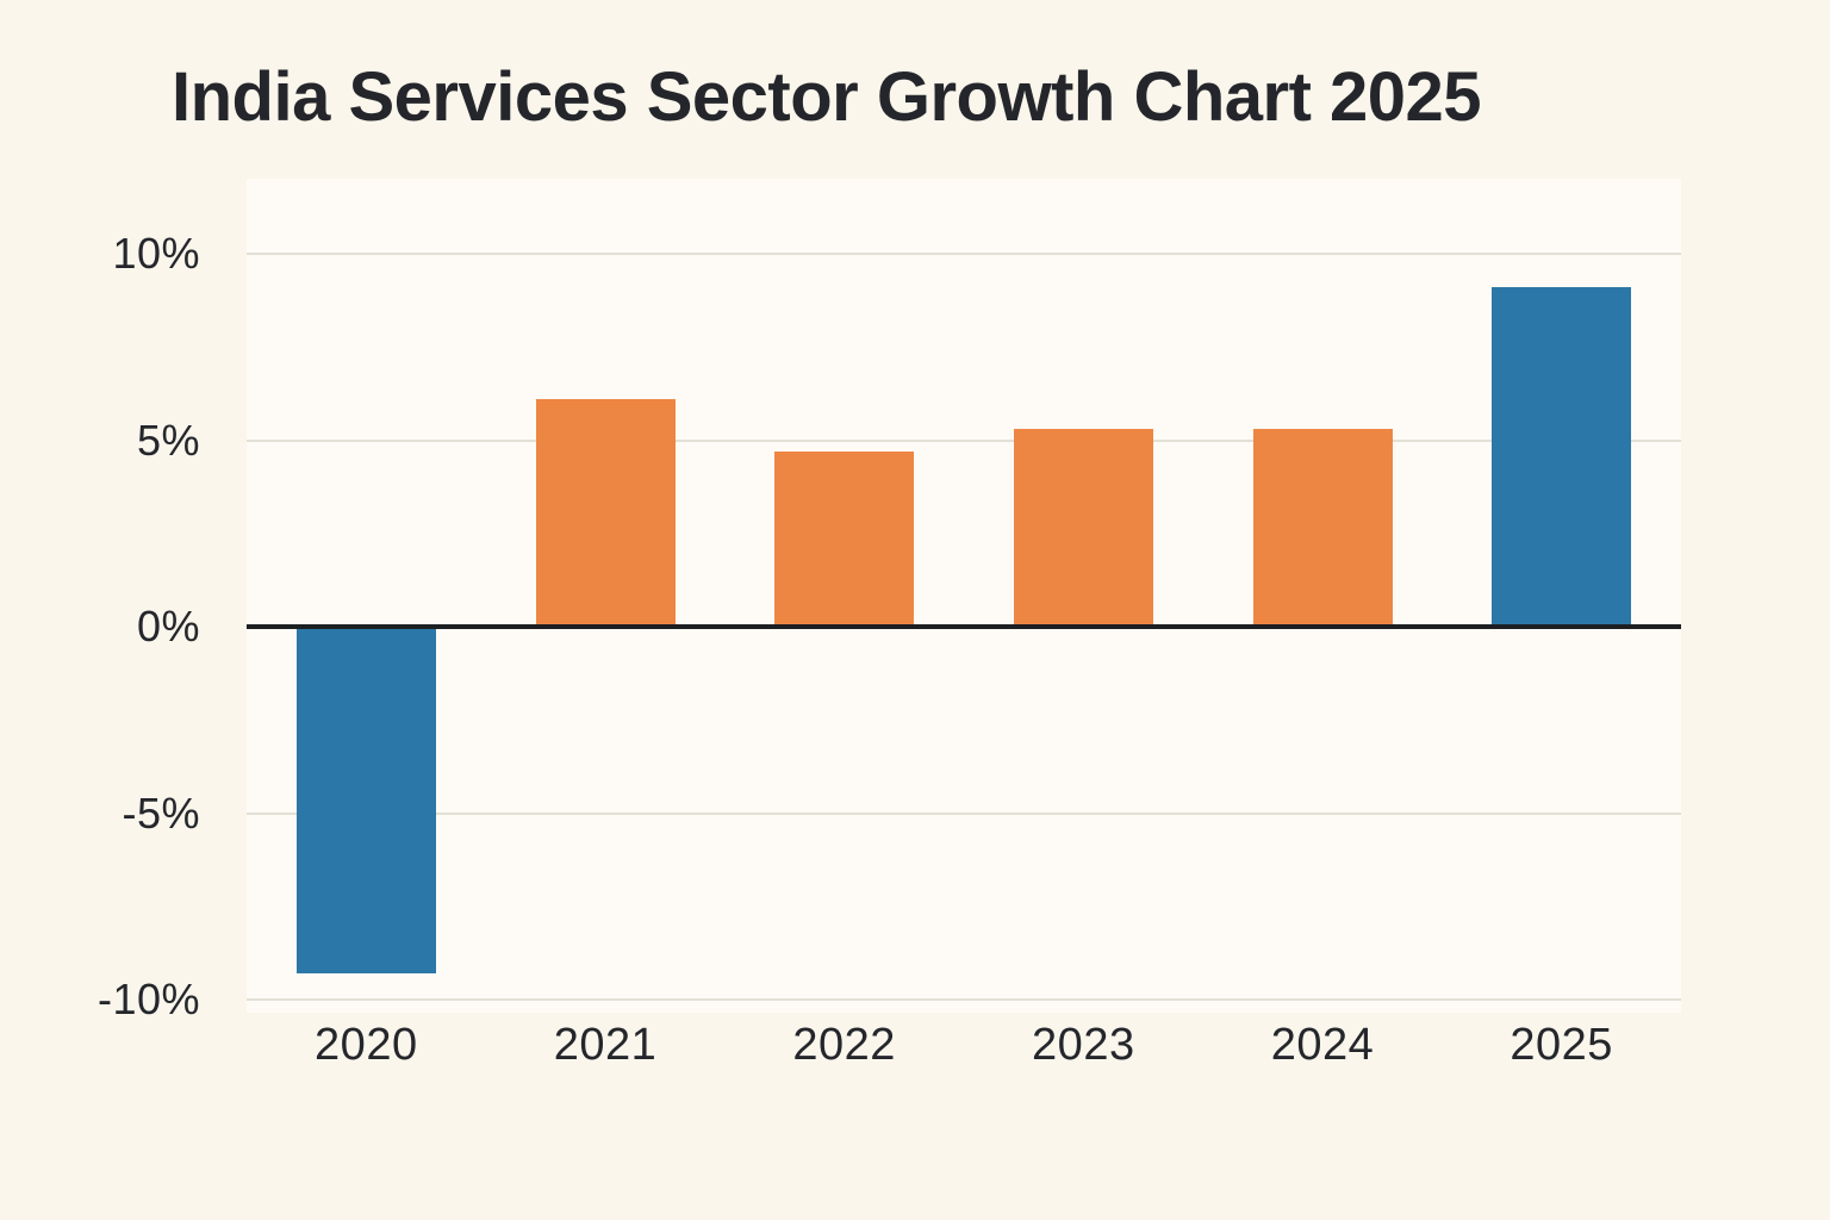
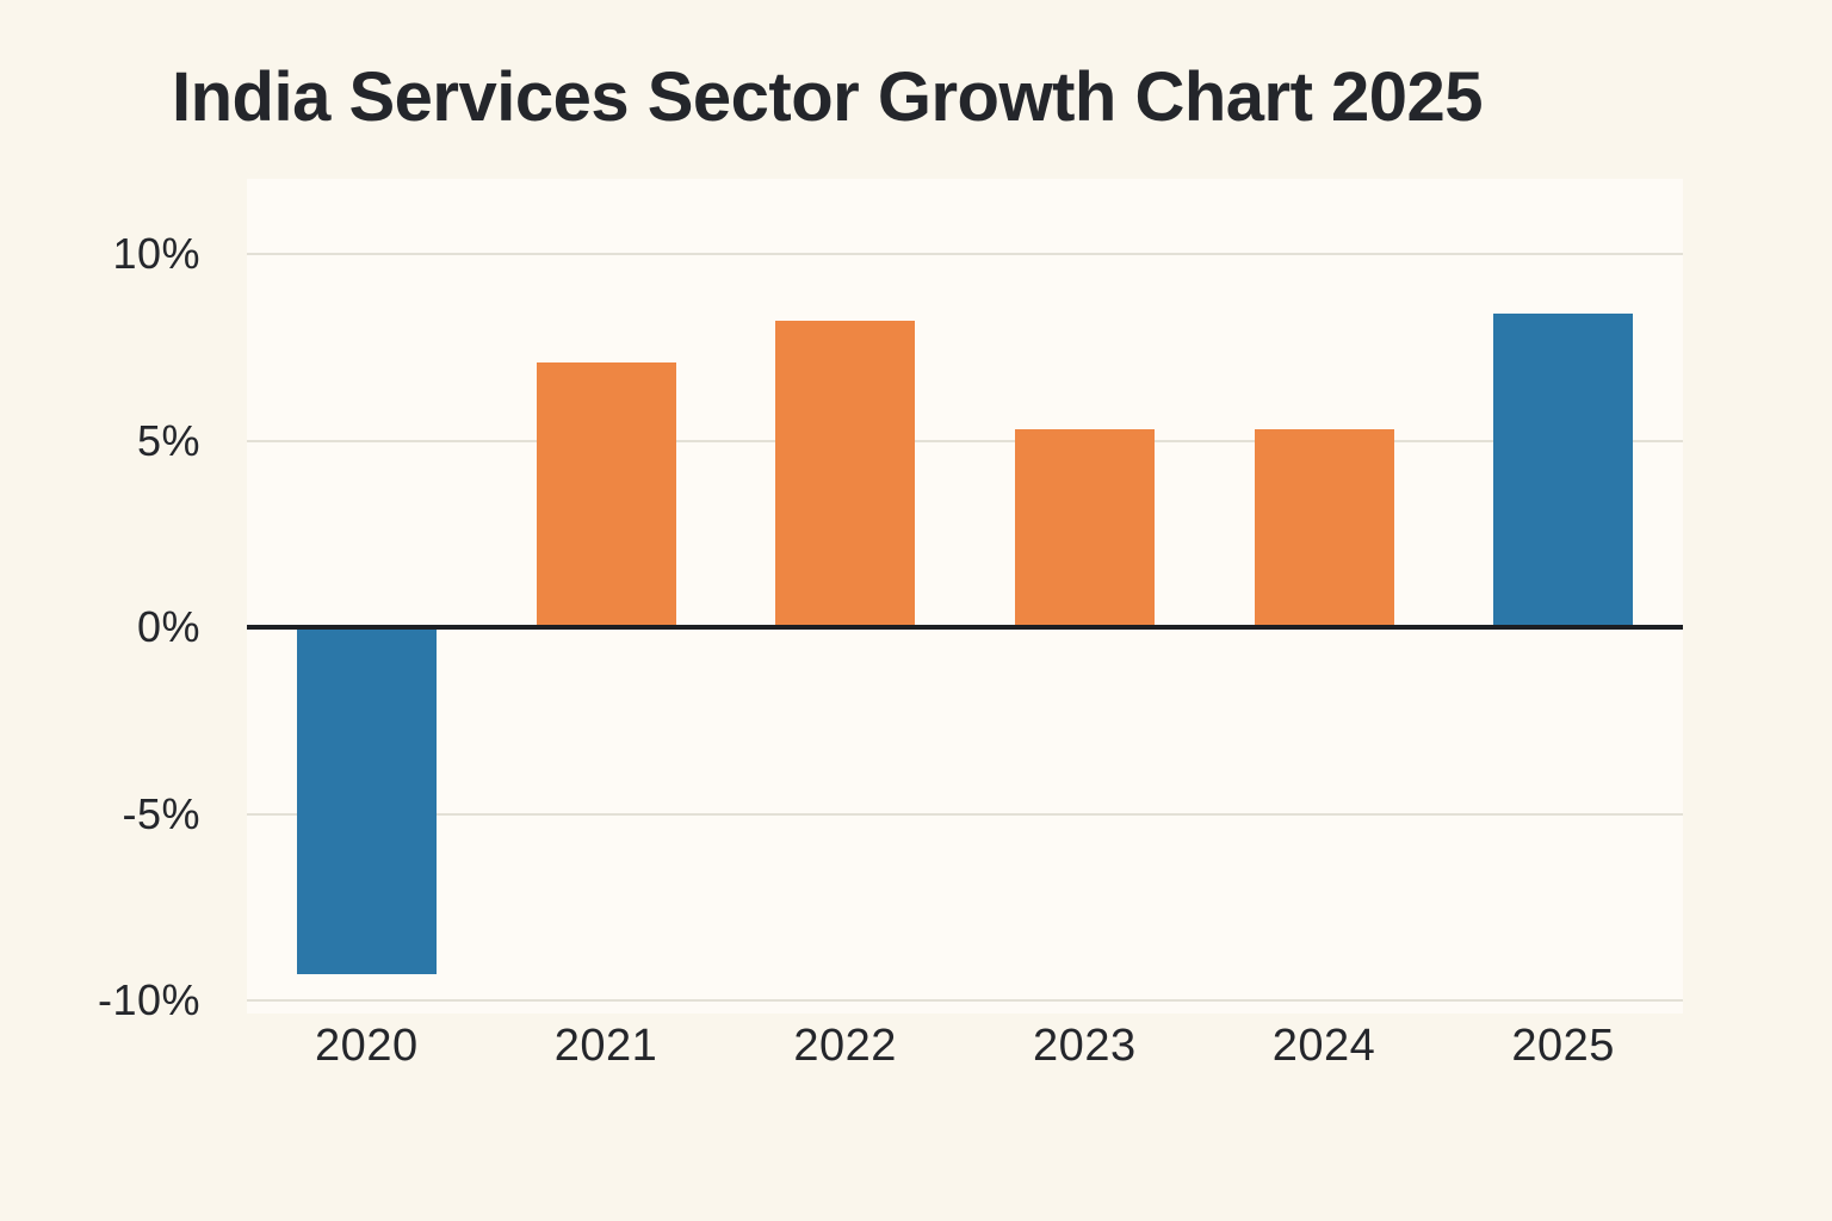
2021: 6.1% -> 7.1%
2022: 4.7% -> 8.2%
2025: 9.1% -> 8.4%
